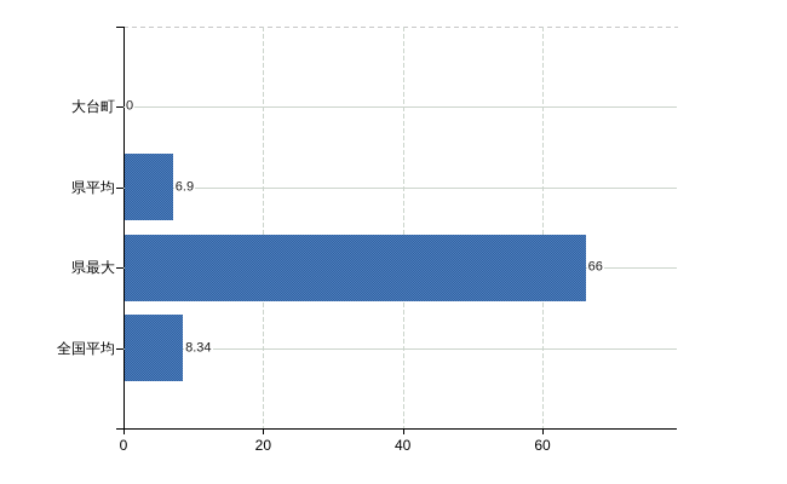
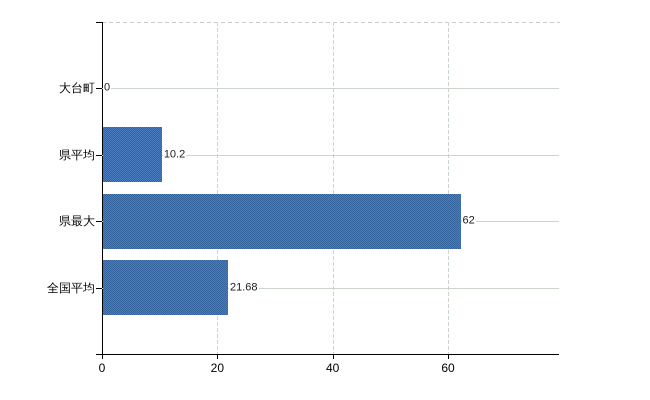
県平均: 6.9 -> 10.2
県最大: 66 -> 62
全国平均: 8.34 -> 21.68
